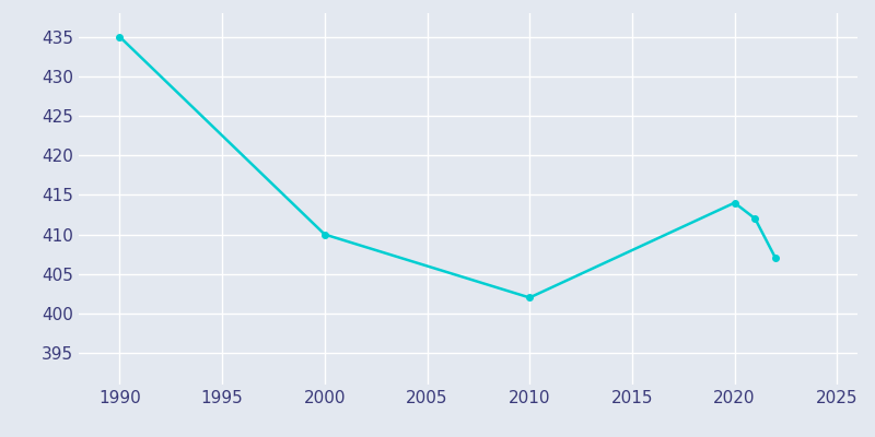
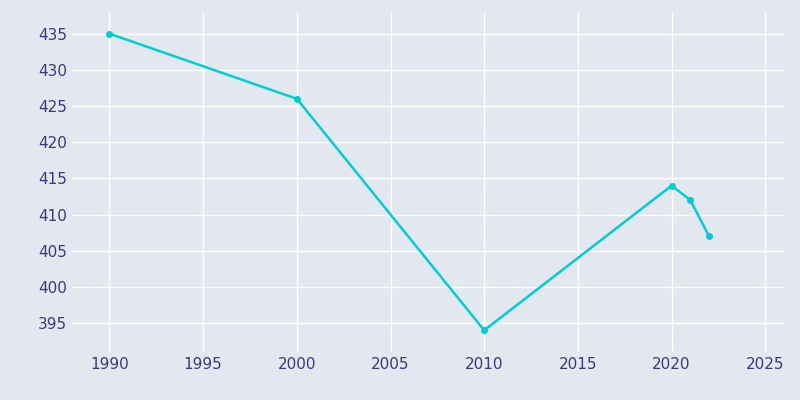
2000: 410 -> 426
2010: 402 -> 394
